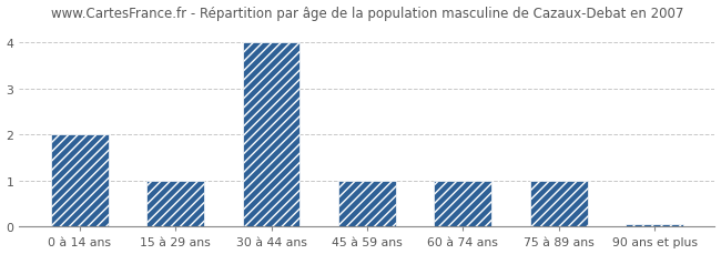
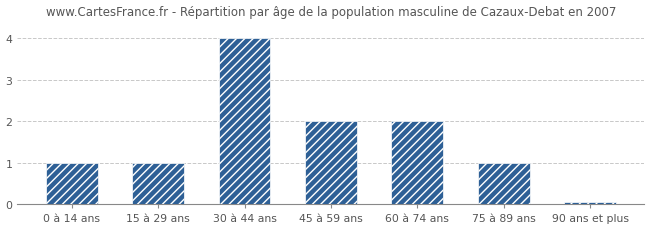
0 à 14 ans: 2.00 -> 1.00
45 à 59 ans: 1.00 -> 2.00
60 à 74 ans: 1.00 -> 2.00
